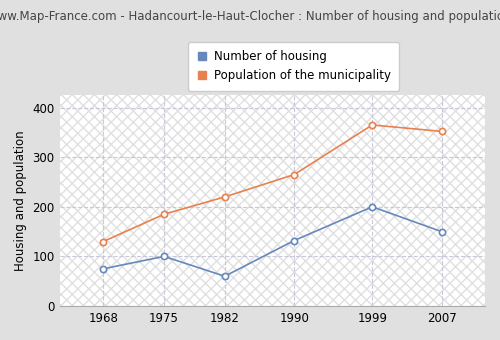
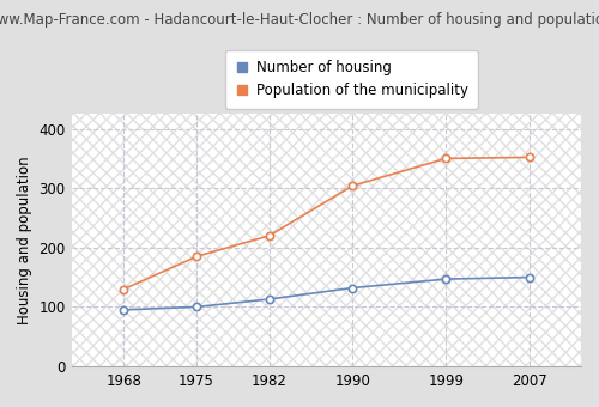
Number of housing/1968: 75 -> 95
Number of housing/1982: 60 -> 113
Population of the municipality/1990: 265 -> 304
Number of housing/1999: 200 -> 147
Population of the municipality/1999: 365 -> 350
